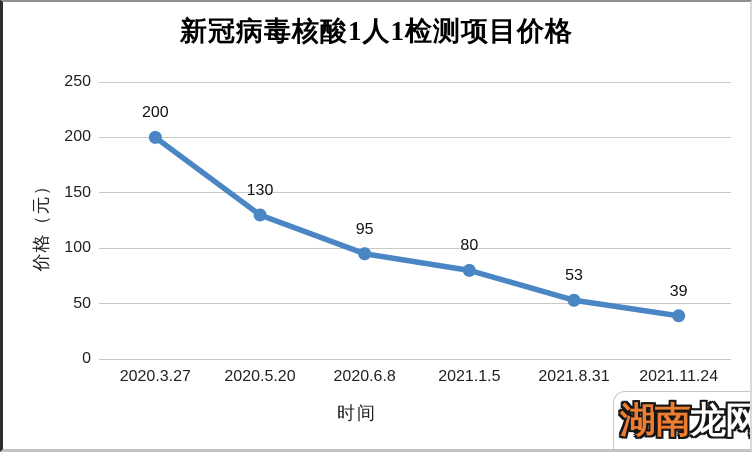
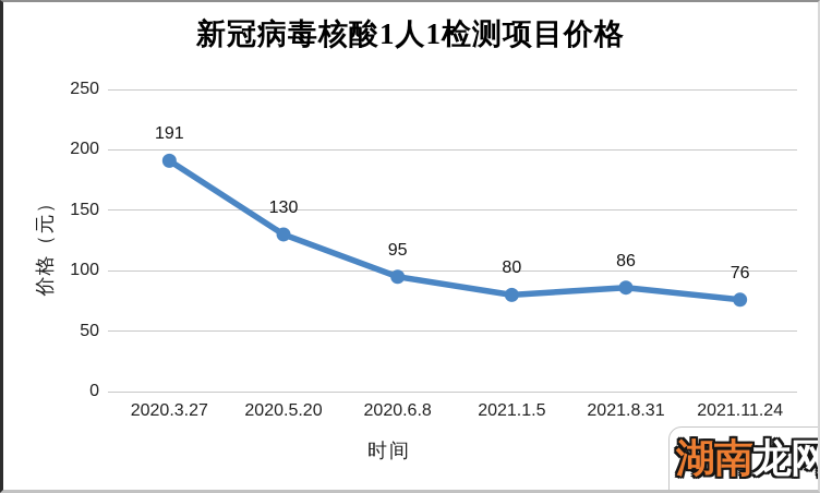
2020.3.27: 200 -> 191
2021.8.31: 53 -> 86
2021.11.24: 39 -> 76
